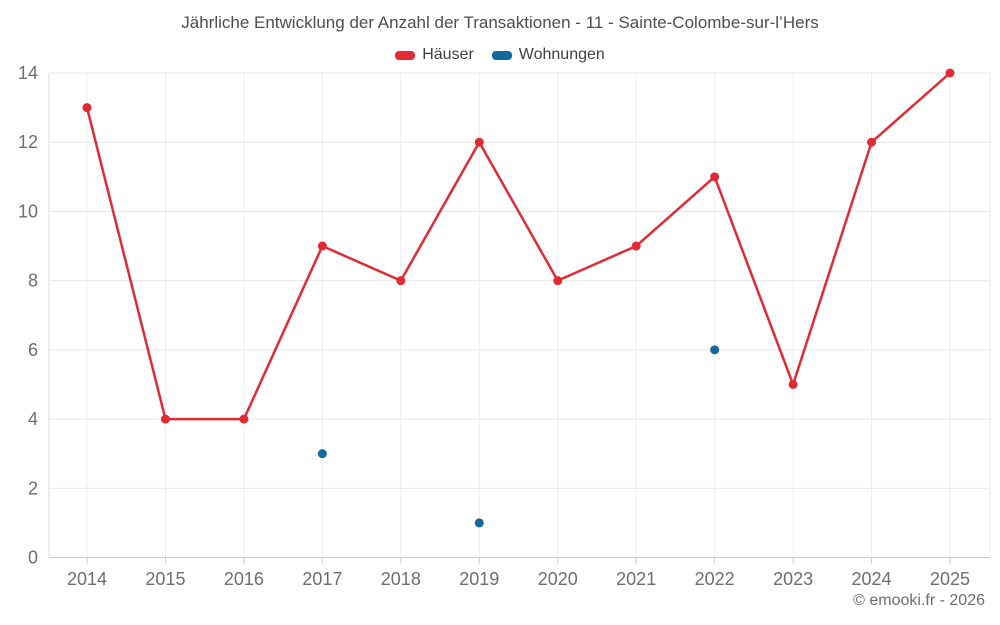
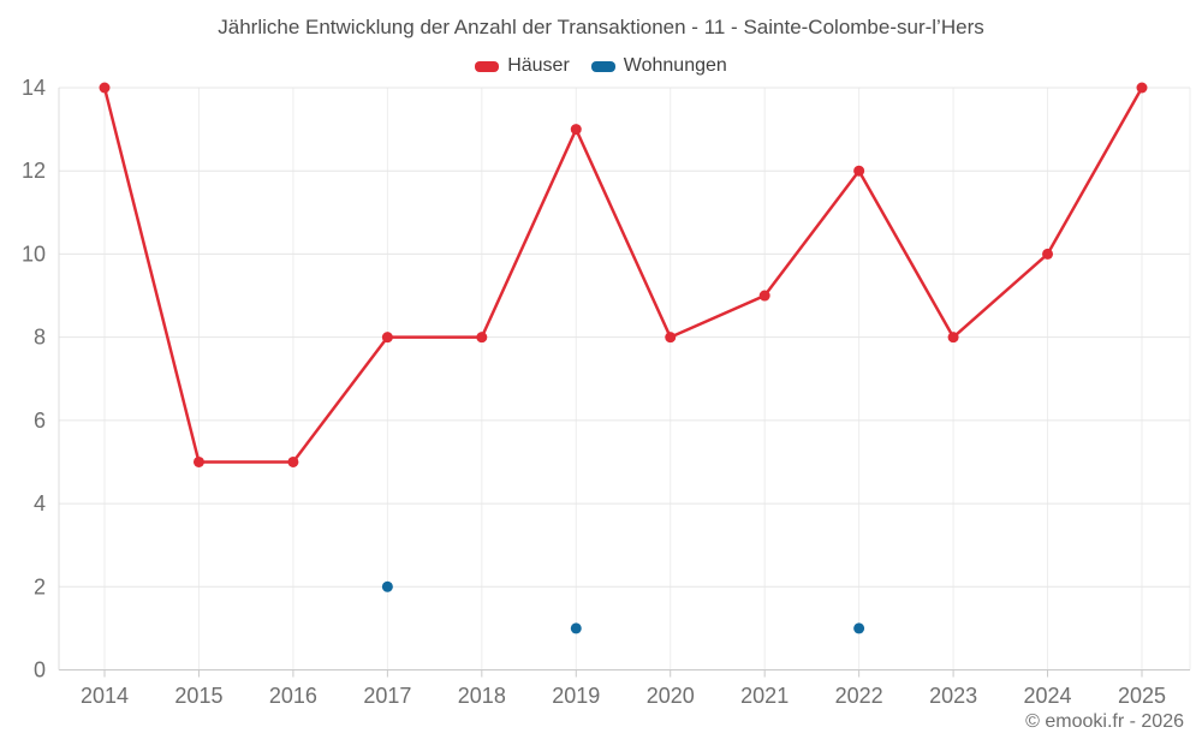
Häuser/2014: 13 -> 14
Häuser/2015: 4 -> 5
Häuser/2016: 4 -> 5
Häuser/2017: 9 -> 8
Wohnungen/2017: 3 -> 2
Häuser/2019: 12 -> 13
Häuser/2022: 11 -> 12
Wohnungen/2022: 6 -> 1
Häuser/2023: 5 -> 8
Häuser/2024: 12 -> 10
